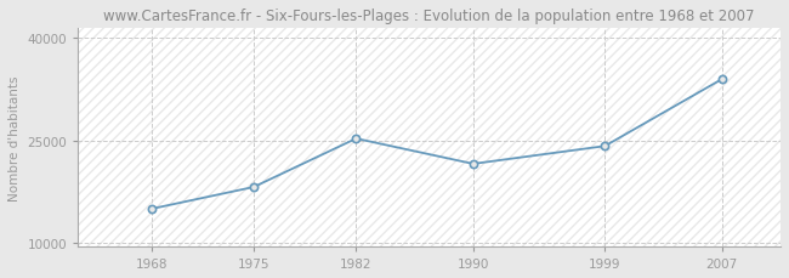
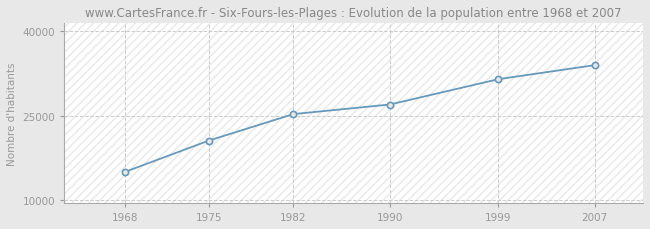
1975: 18200 -> 20600
1990: 21600 -> 27000
1999: 24200 -> 31500
